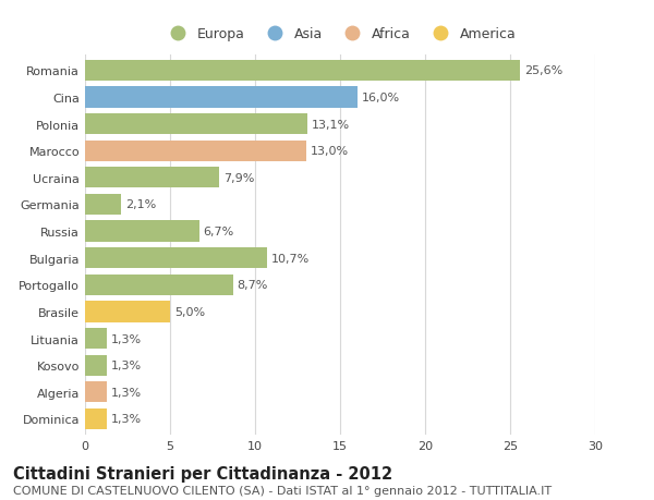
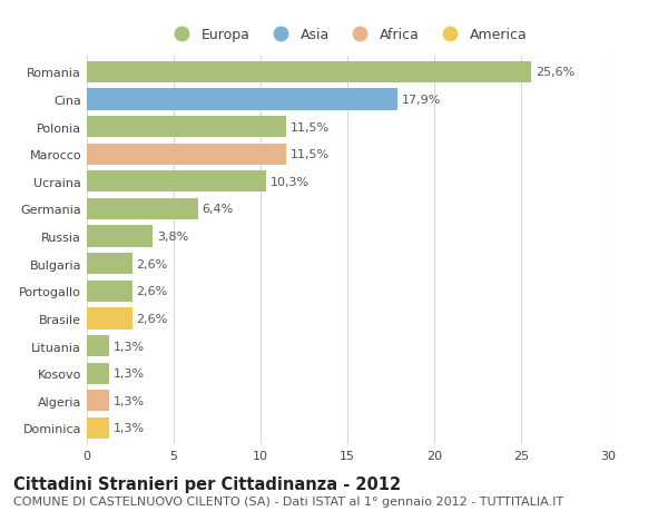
Cina: 16,0% -> 17,9%
Polonia: 13,1% -> 11,5%
Marocco: 13,0% -> 11,5%
Ucraina: 7,9% -> 10,3%
Germania: 2,1% -> 6,4%
Russia: 6,7% -> 3,8%
Bulgaria: 10,7% -> 2,6%
Portogallo: 8,7% -> 2,6%
Brasile: 5,0% -> 2,6%
